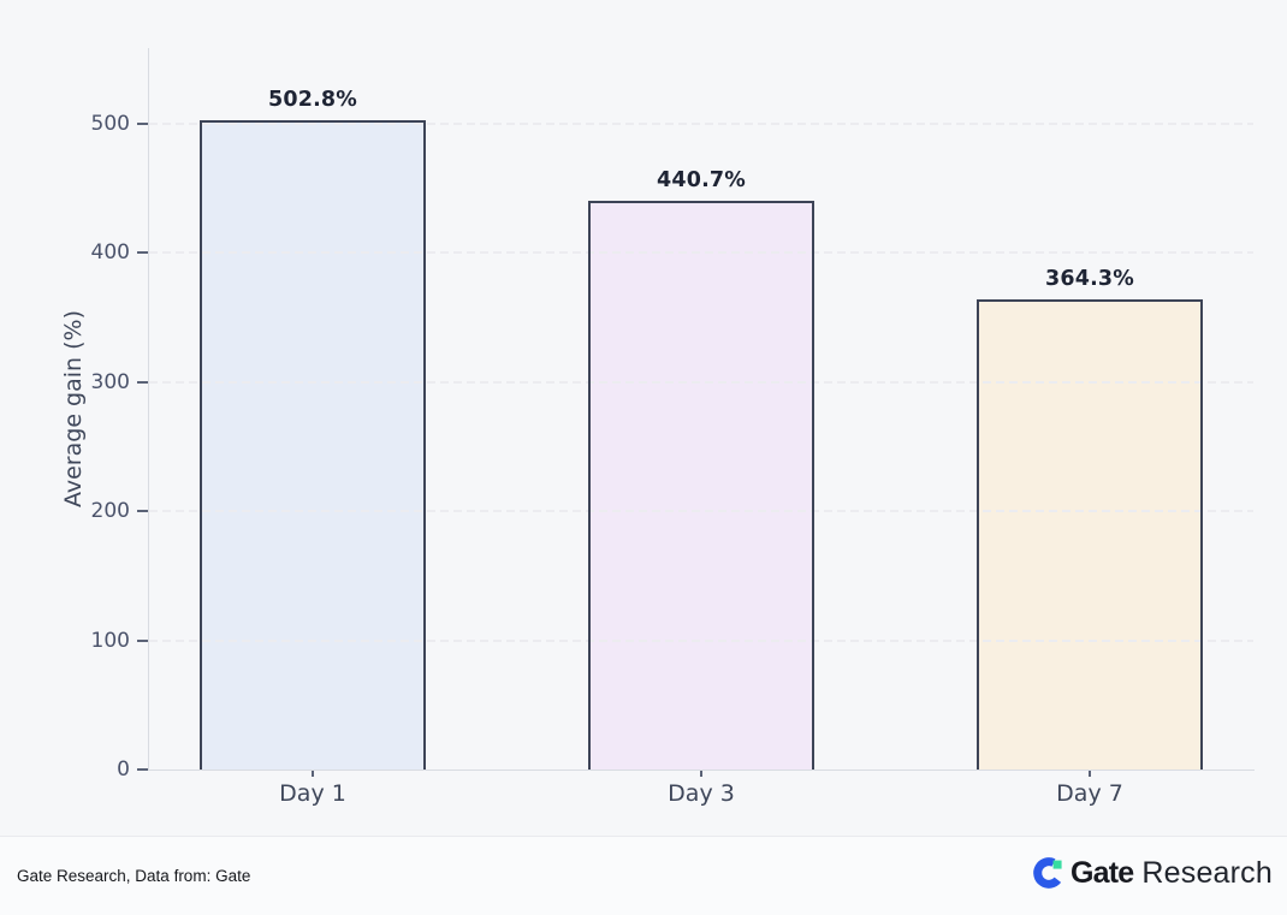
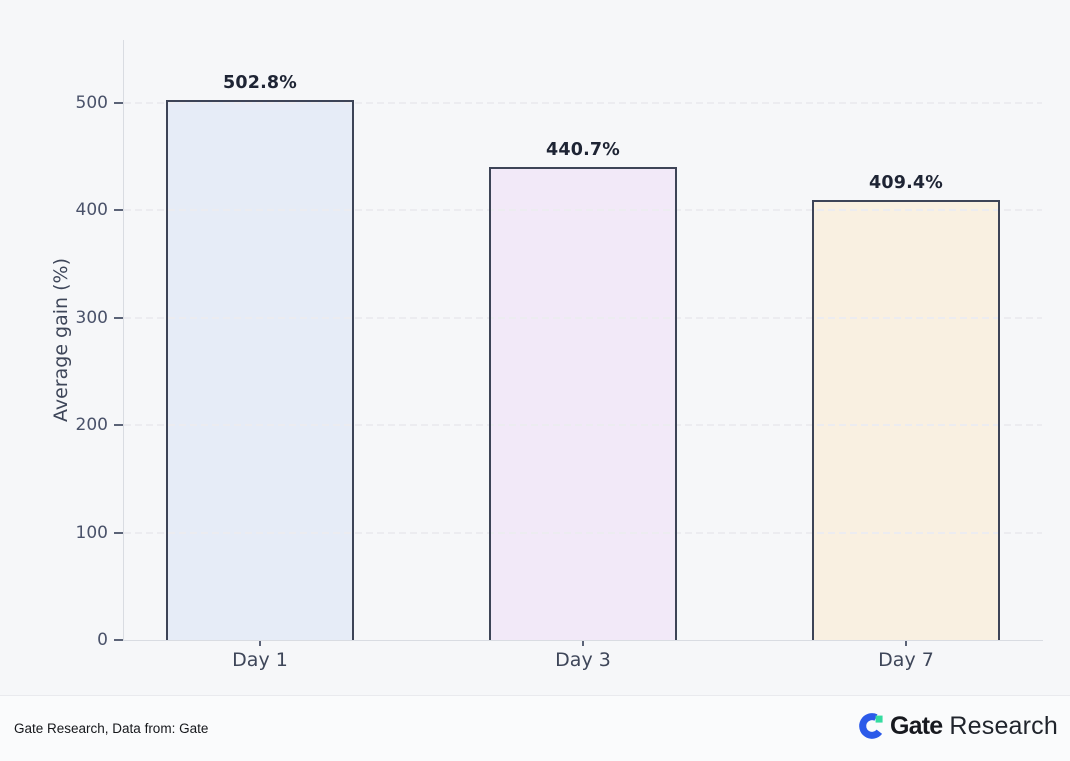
Day 7: 364.3% -> 409.4%
